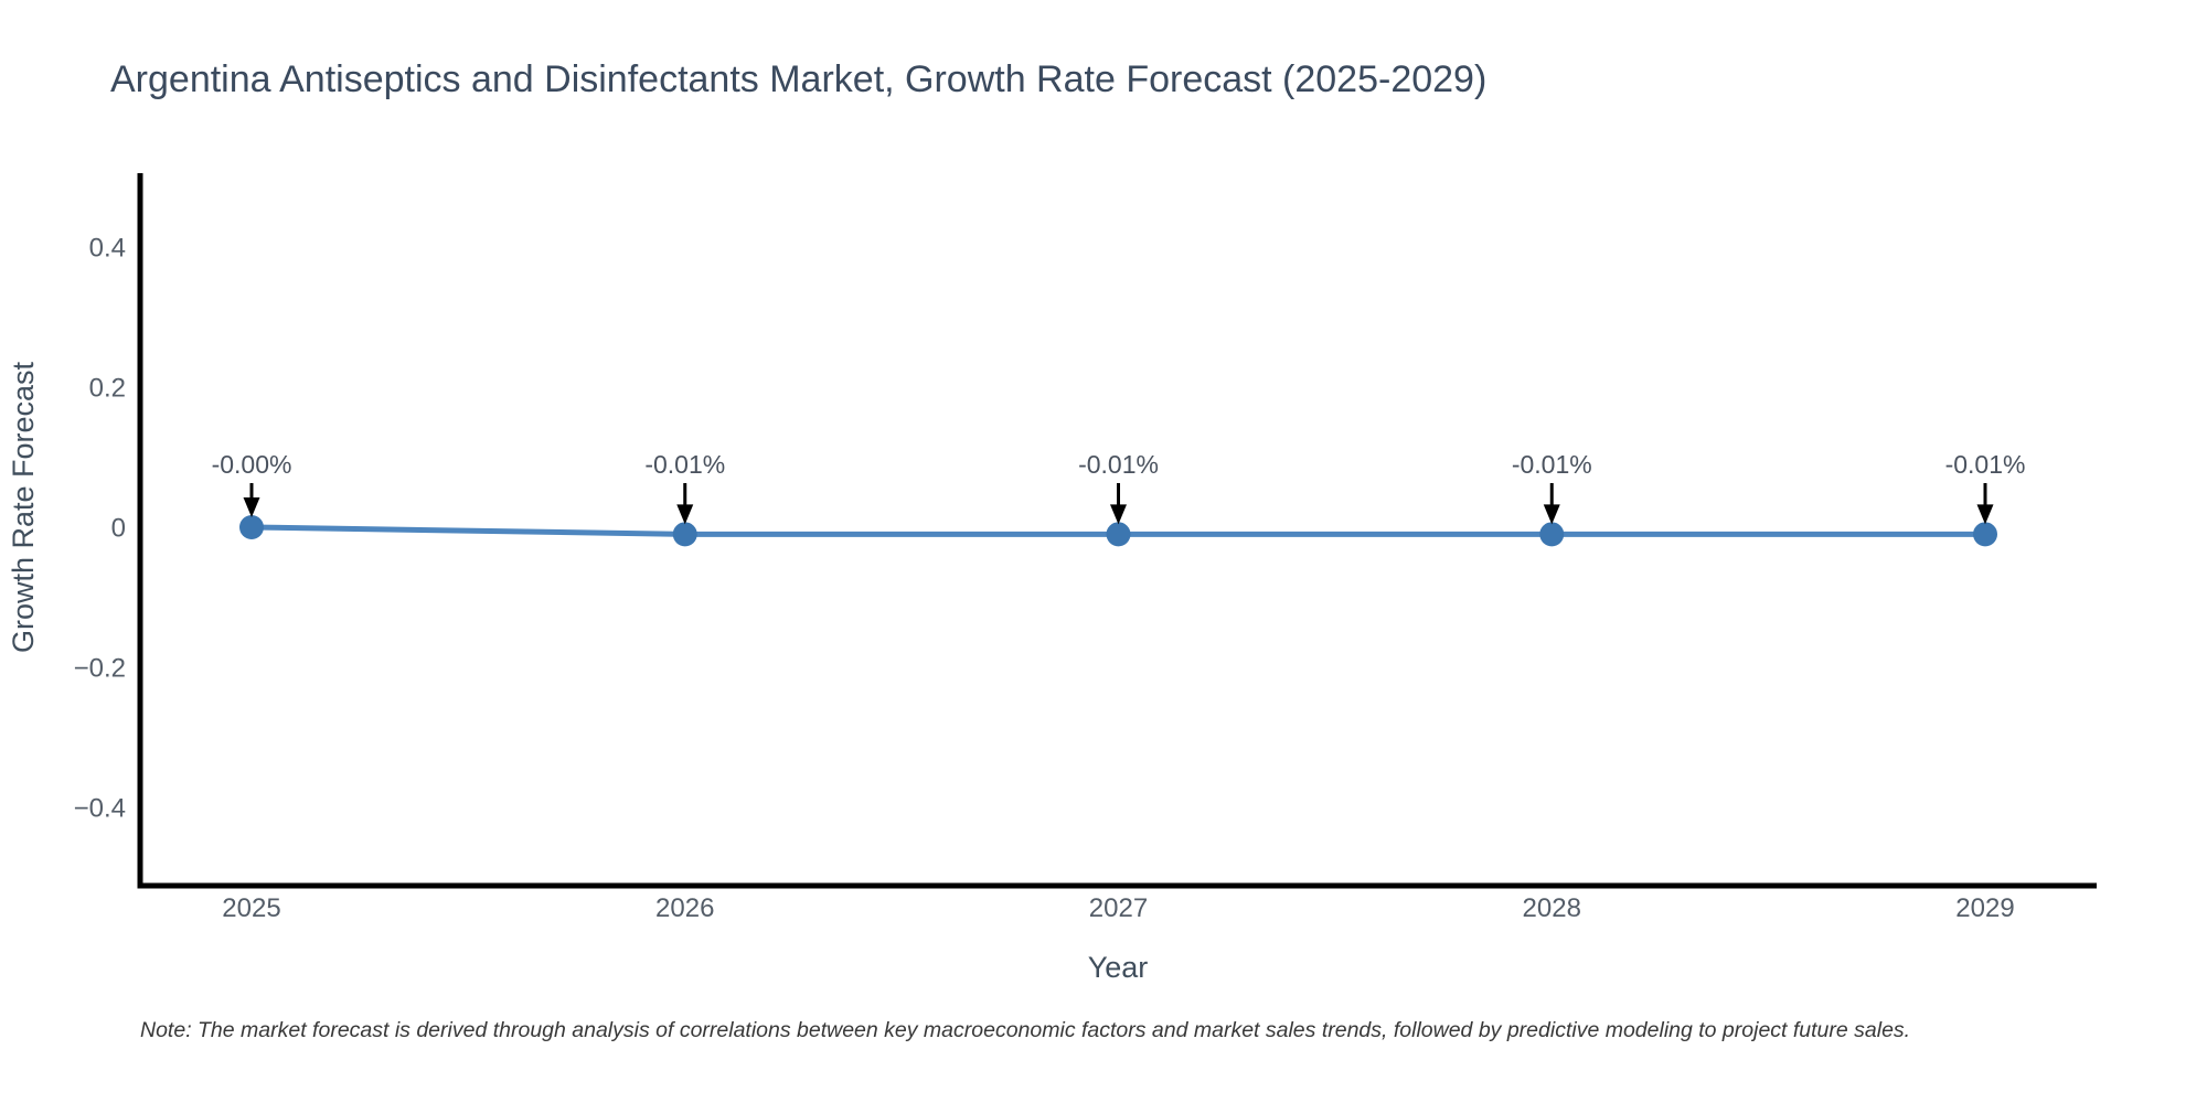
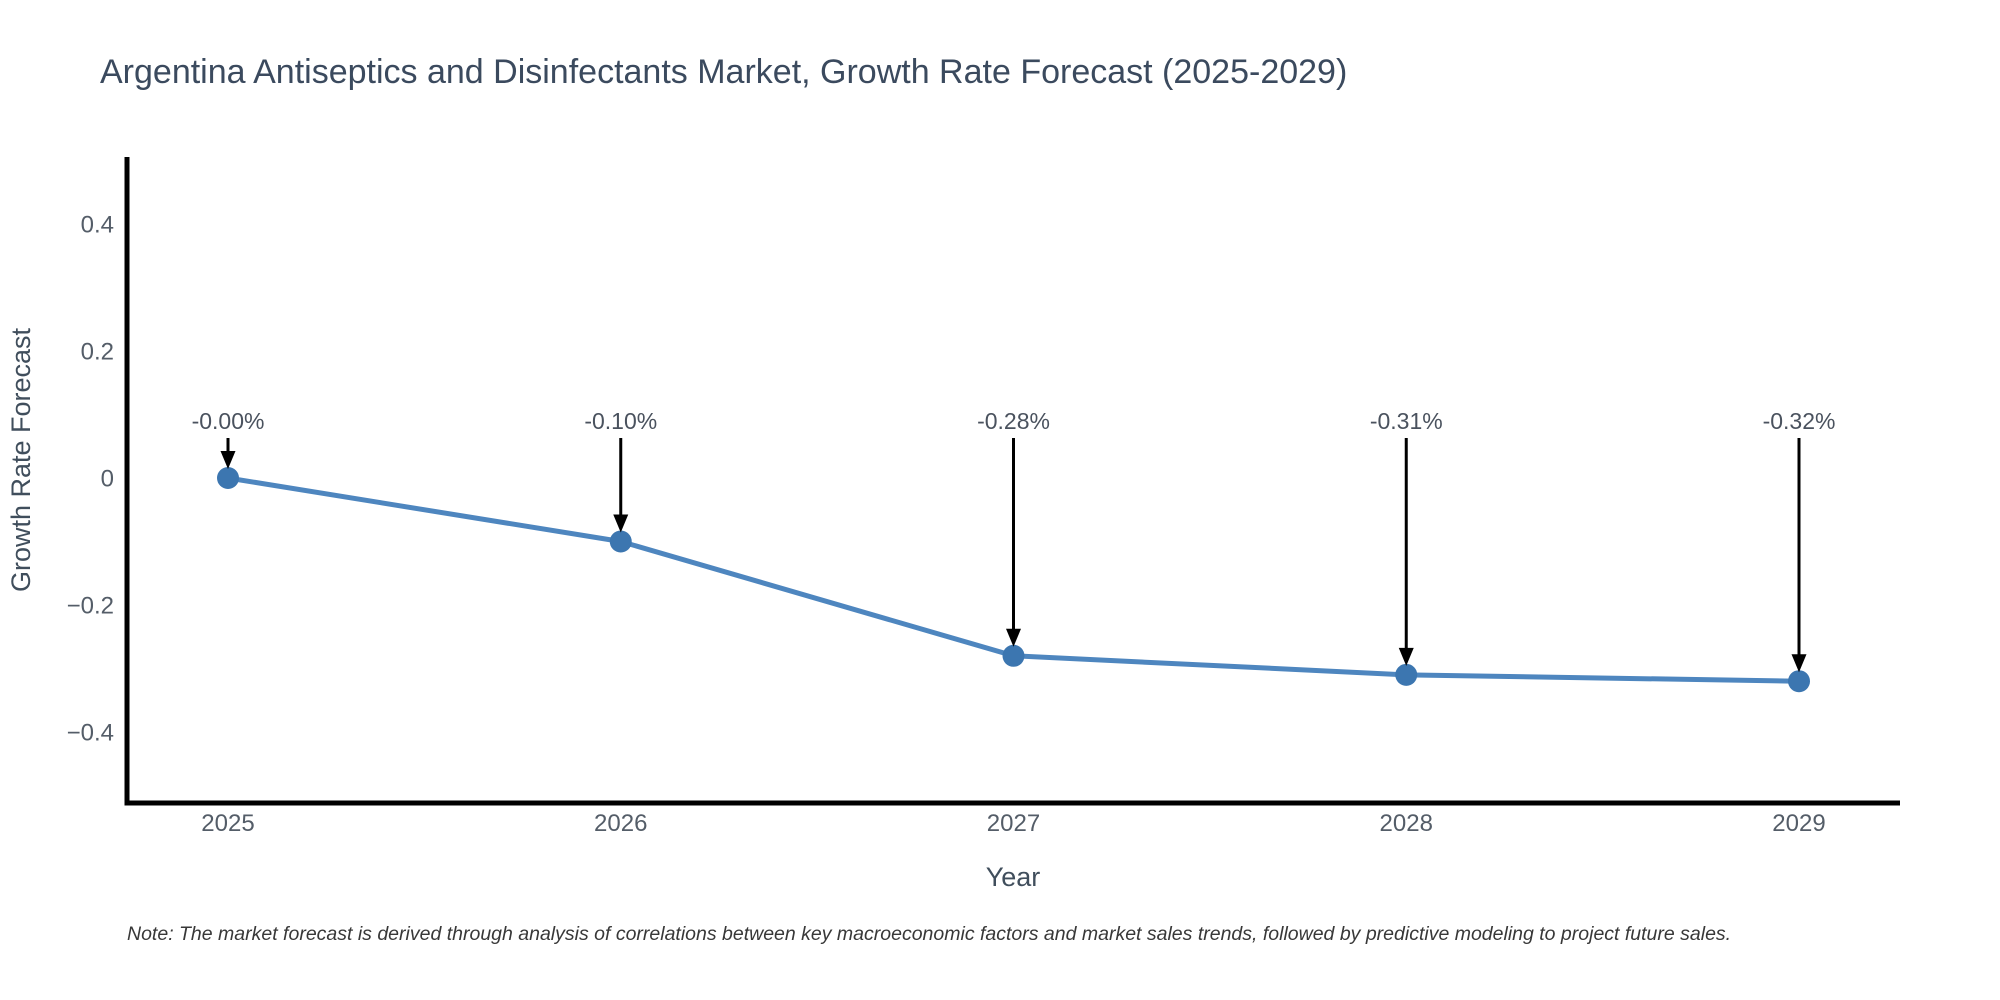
2026: -0.01% -> -0.10%
2027: -0.01% -> -0.28%
2028: -0.01% -> -0.31%
2029: -0.01% -> -0.32%
